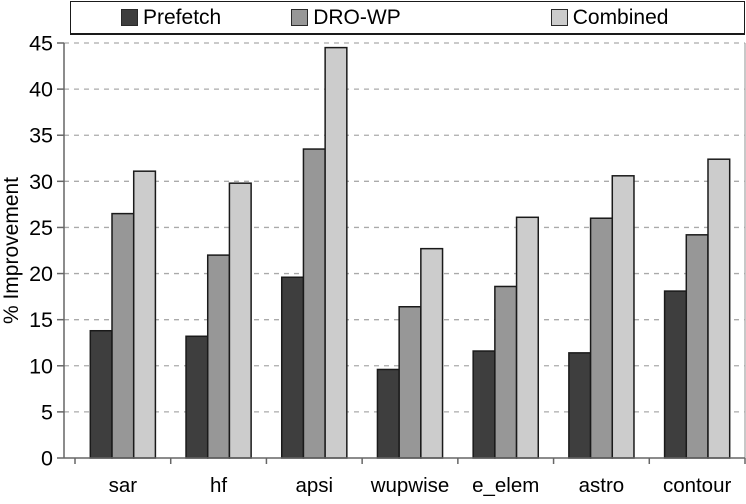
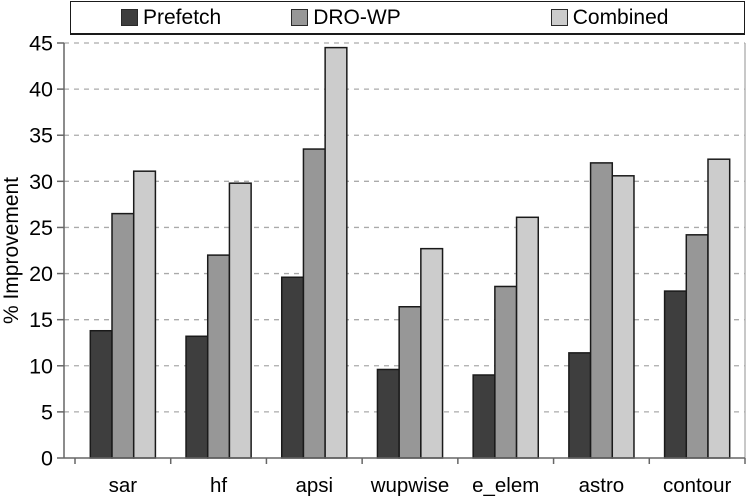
Prefetch/e_elem: 12 -> 9
DRO-WP/astro: 26 -> 32
